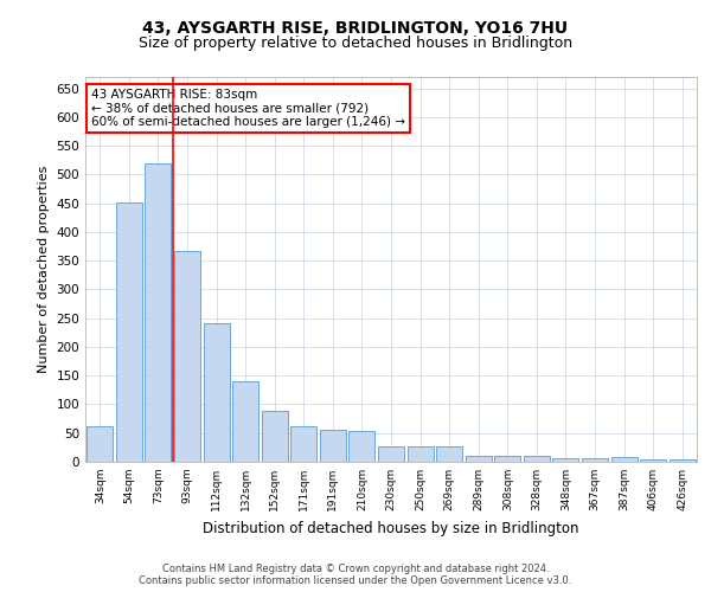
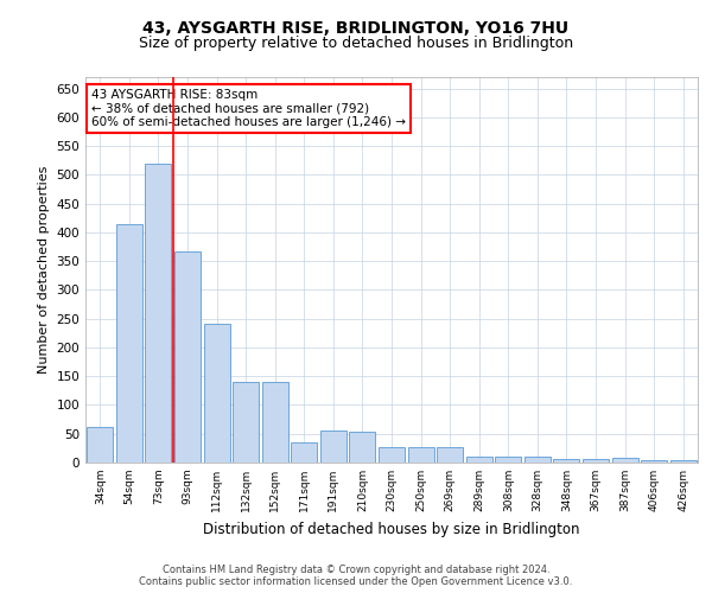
54sqm: 452 -> 415
152sqm: 88 -> 140
171sqm: 62 -> 35
